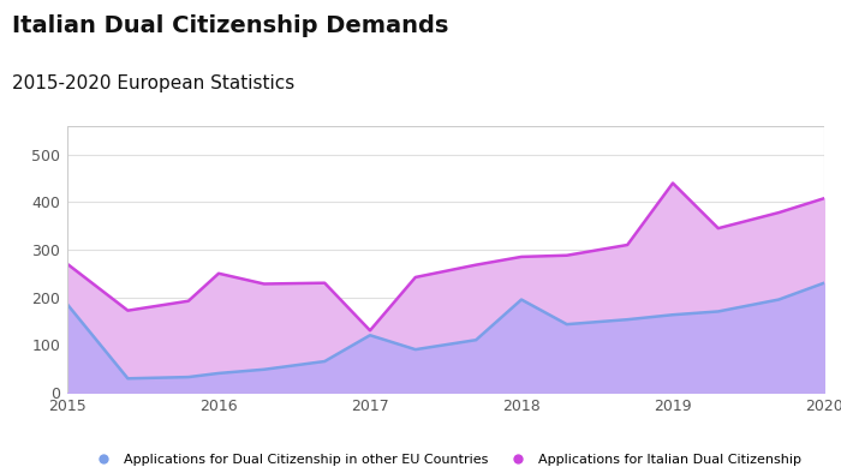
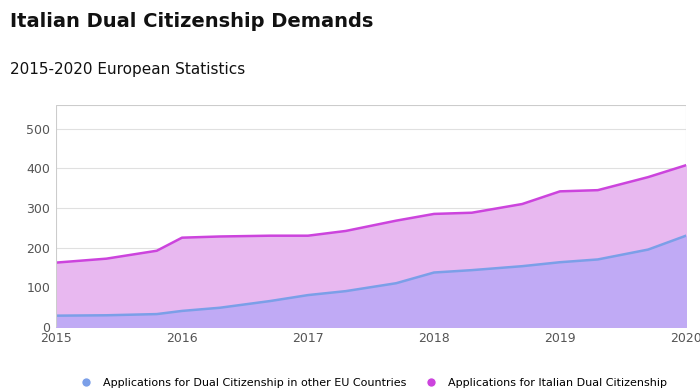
Applications for Dual Citizenship in other EU Countries/2015: 185 -> 28
Applications for Italian Dual Citizenship/2015: 270 -> 162
Applications for Italian Dual Citizenship/2016: 250 -> 225
Applications for Dual Citizenship in other EU Countries/2017: 120 -> 80
Applications for Italian Dual Citizenship/2017: 130 -> 230
Applications for Dual Citizenship in other EU Countries/2018: 195 -> 137
Applications for Italian Dual Citizenship/2019: 440 -> 342
